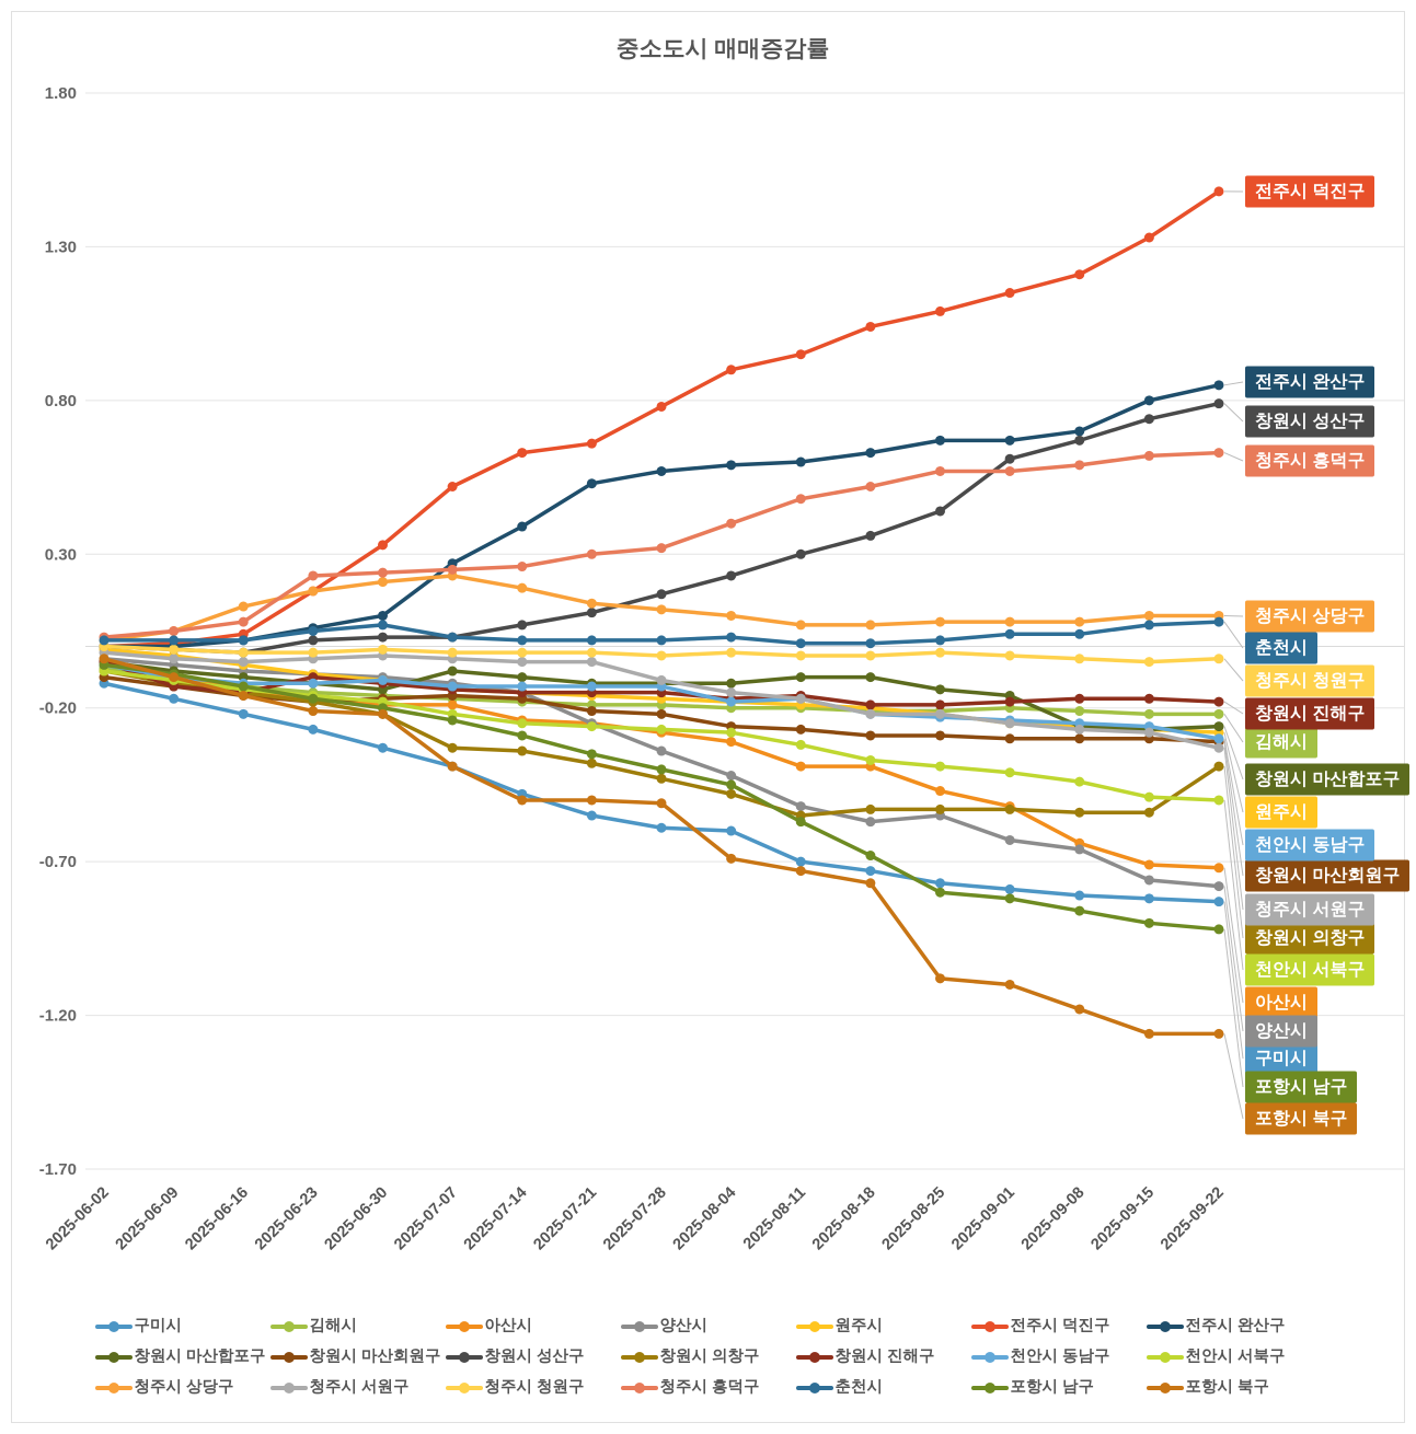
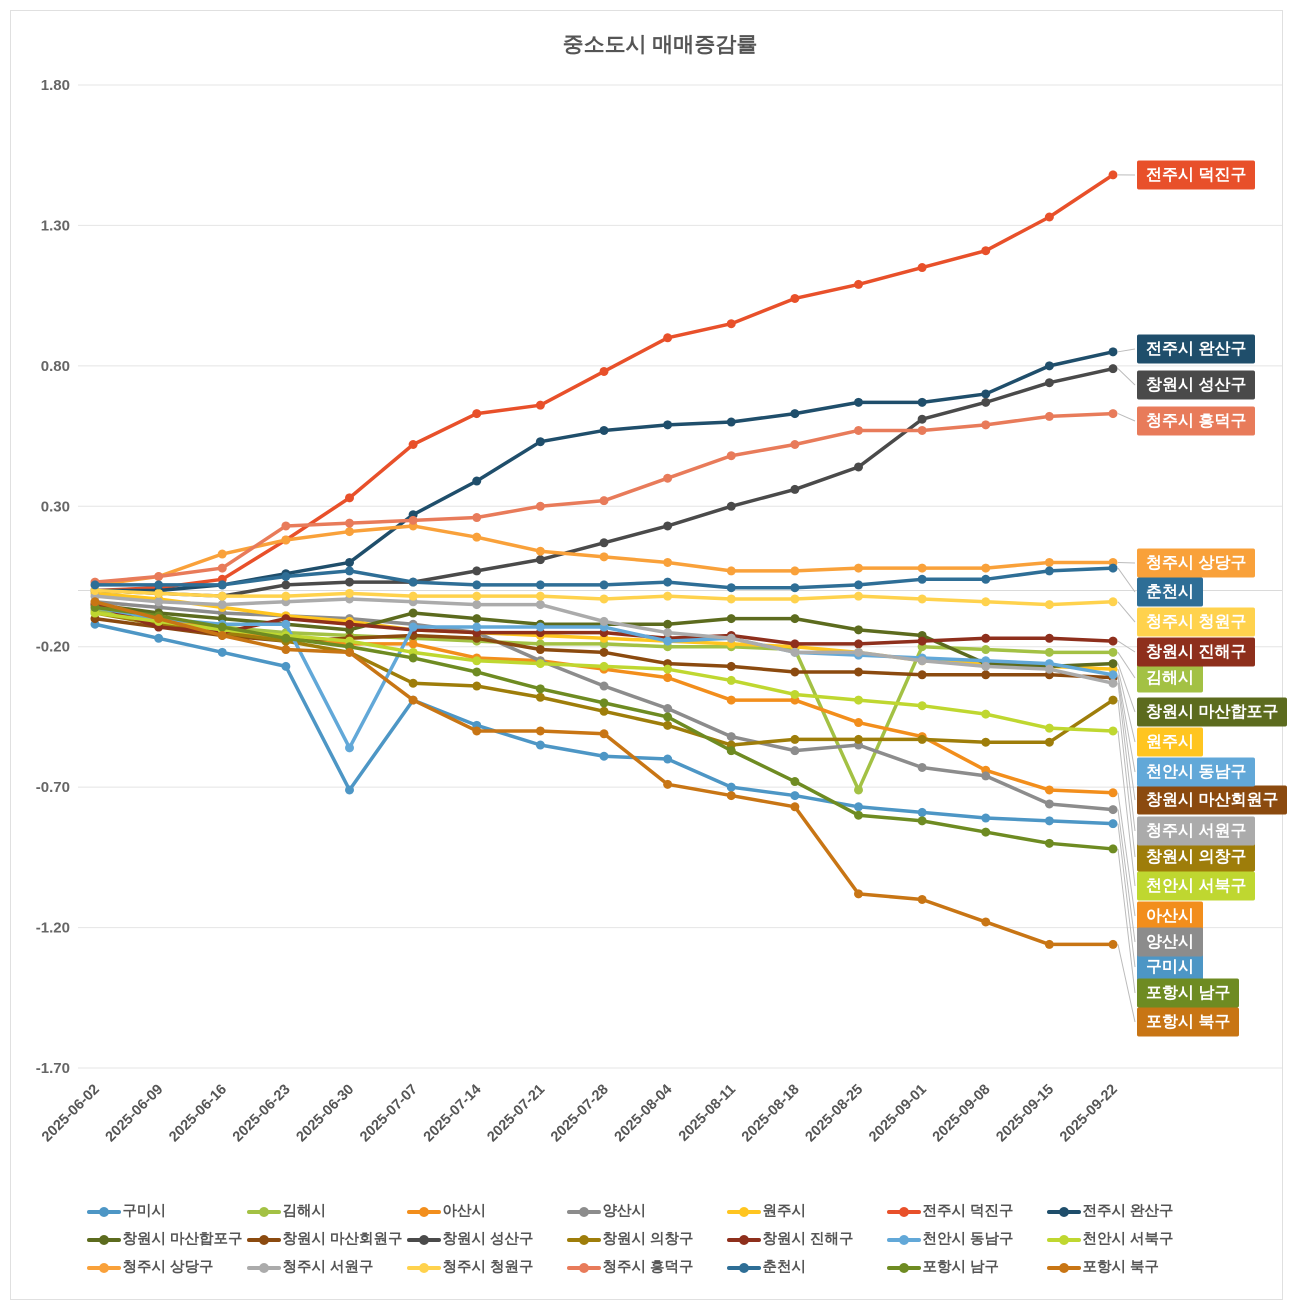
구미시/2025-06-30: -0.33 -> -0.71
천안시 동남구/2025-06-30: -0.11 -> -0.56
김해시/2025-08-25: -0.21 -> -0.71
